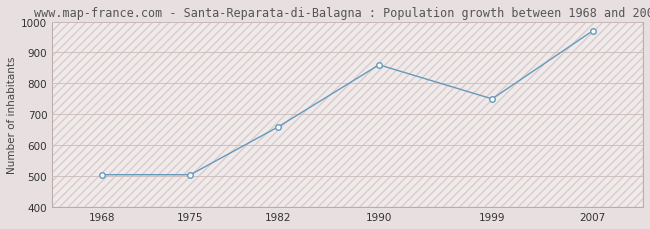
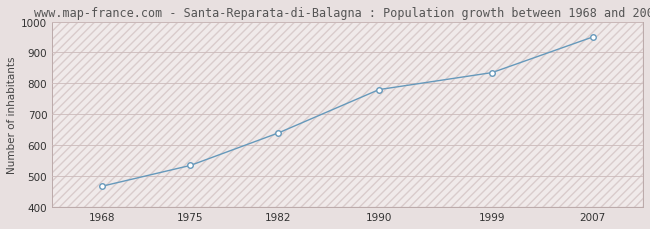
1968: 505 -> 468
1975: 505 -> 535
1982: 660 -> 640
1990: 860 -> 780
1999: 750 -> 835
2007: 970 -> 950
